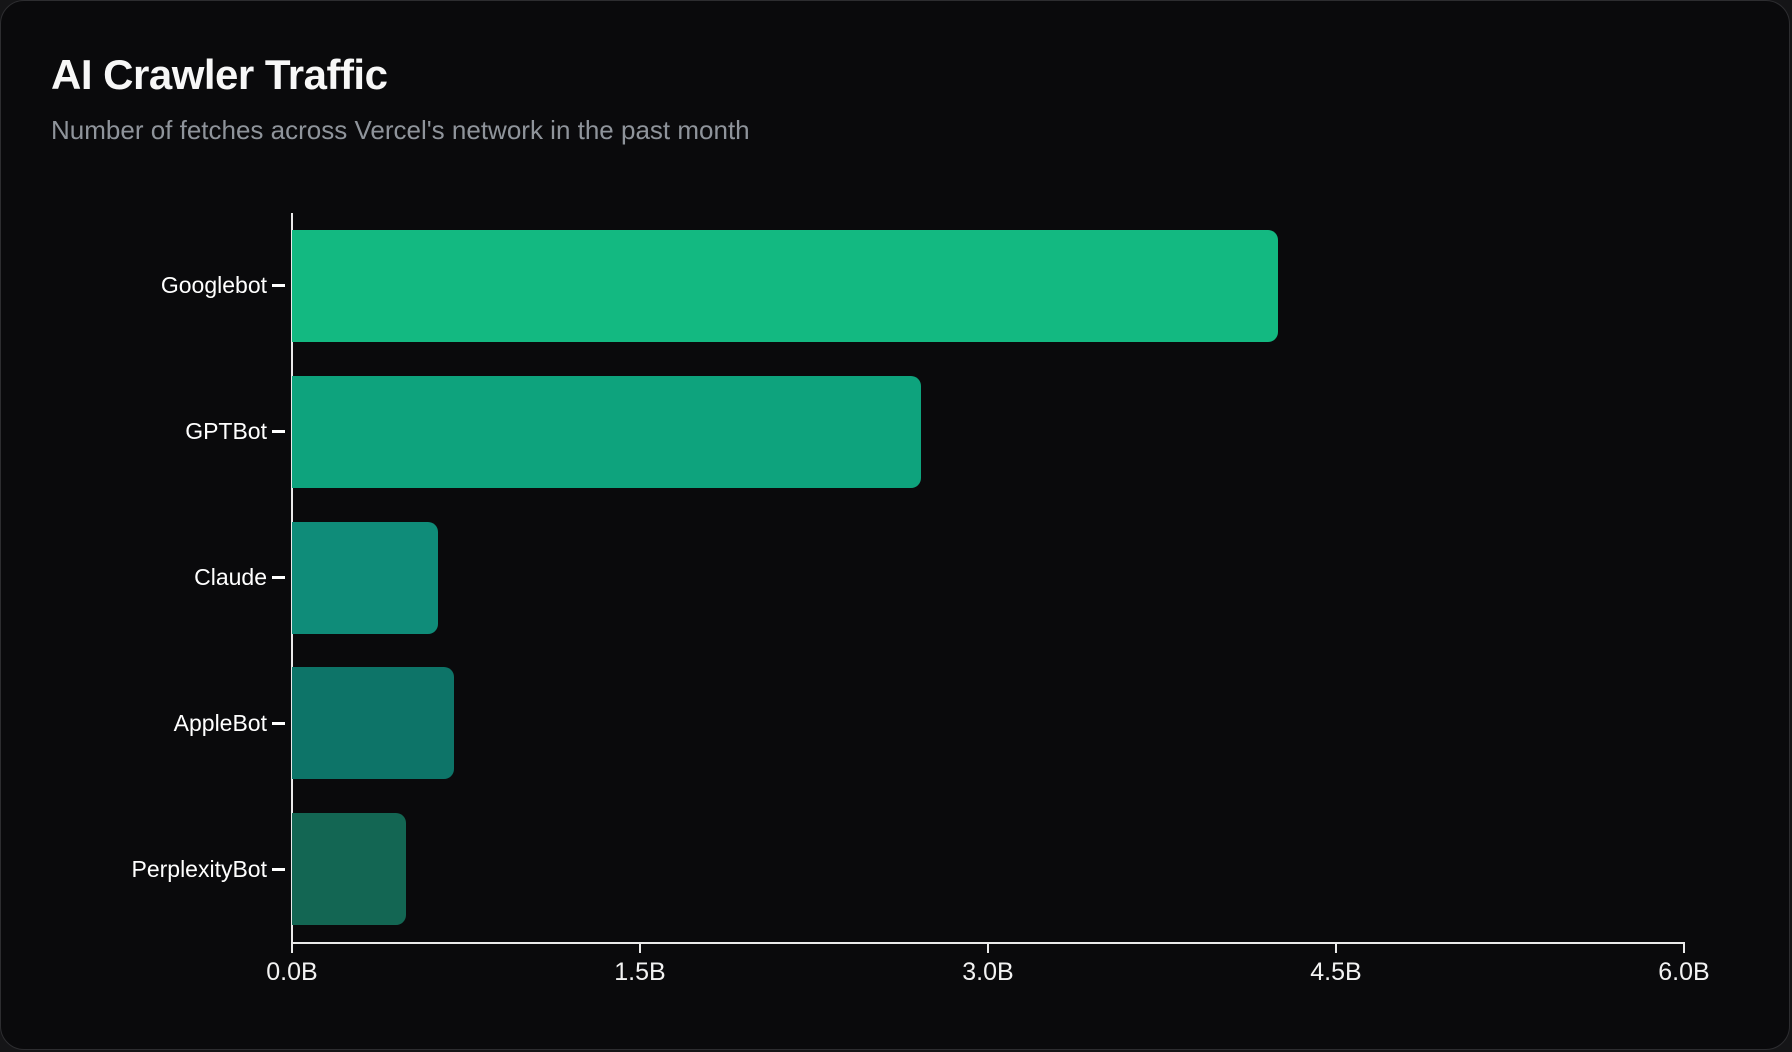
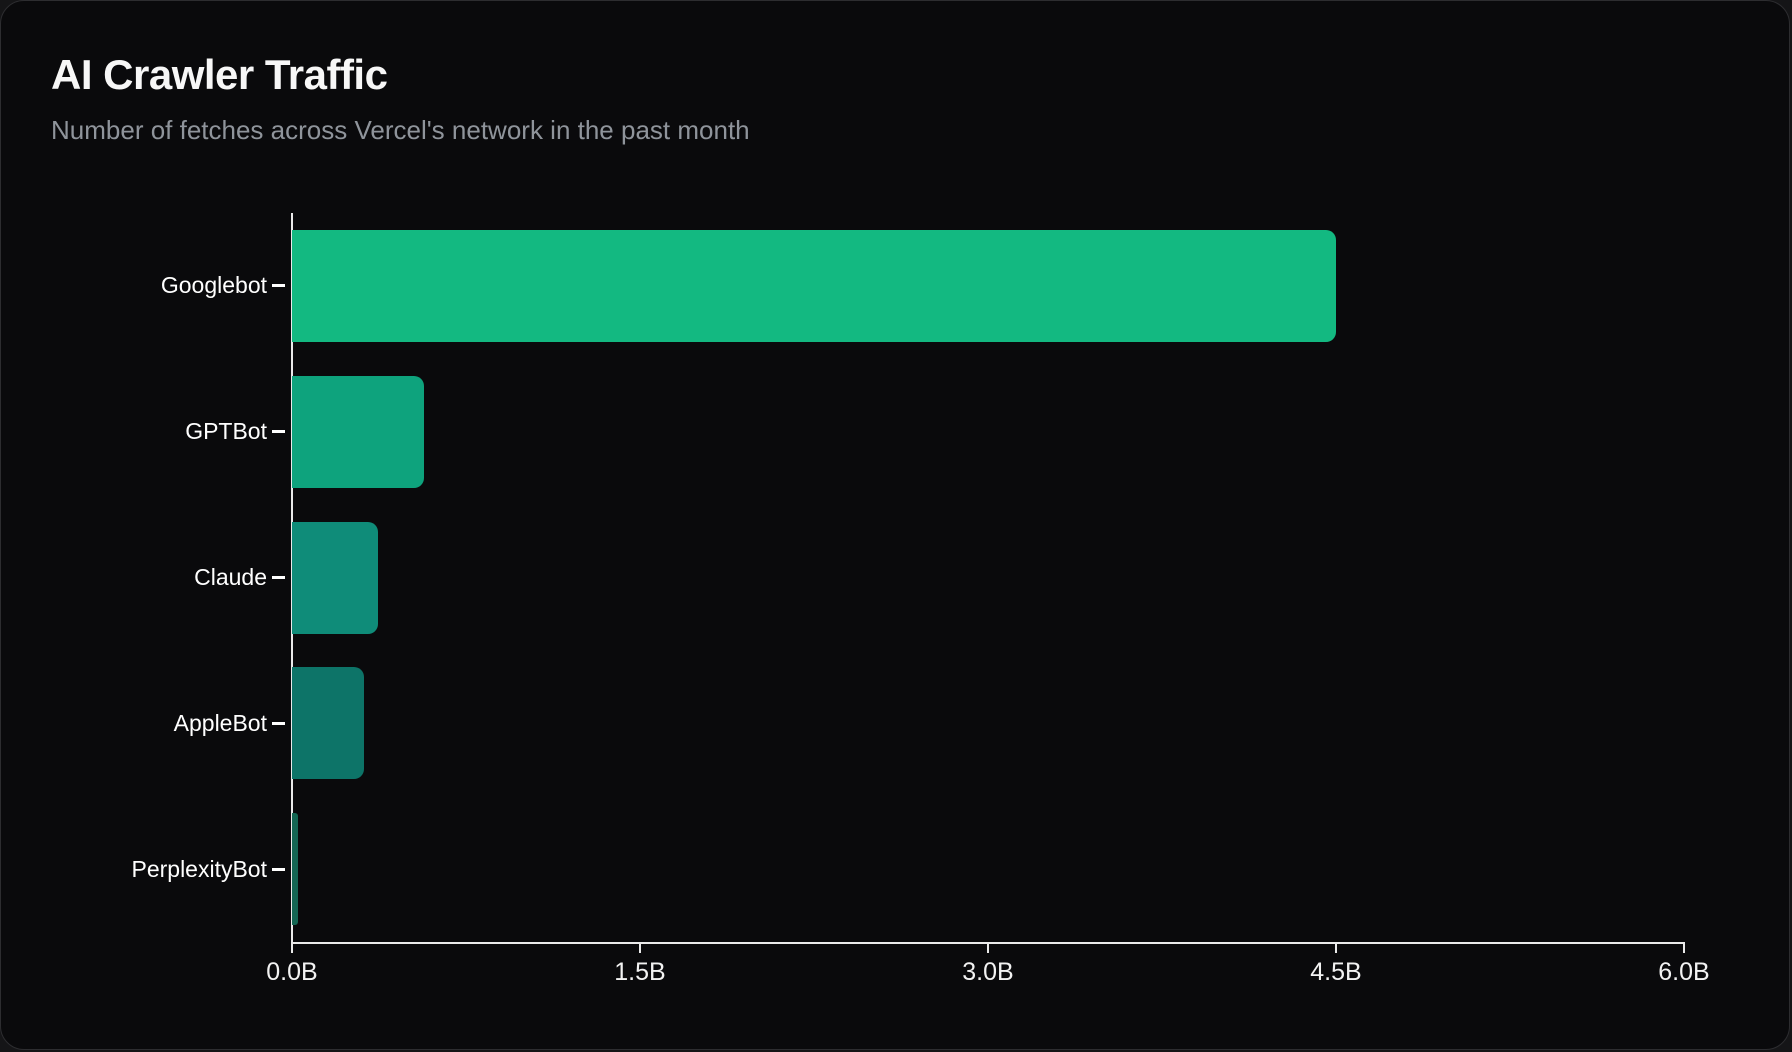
Googlebot: 4.25B -> 4.50B
GPTBot: 2.71B -> 0.57B
Claude: 0.63B -> 0.37B
AppleBot: 0.70B -> 0.31B
PerplexityBot: 0.49B -> 0.03B
